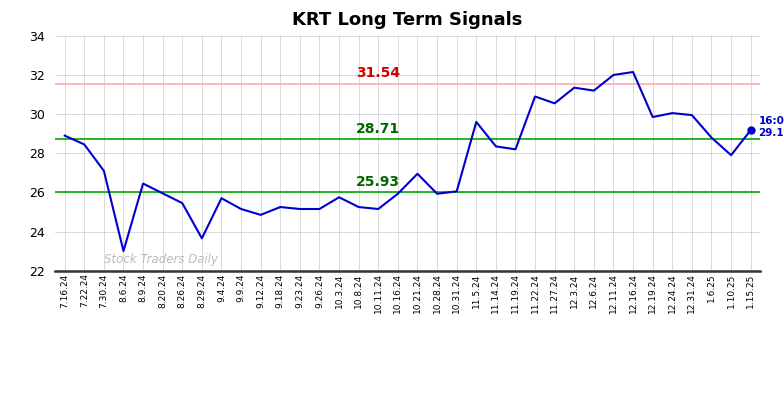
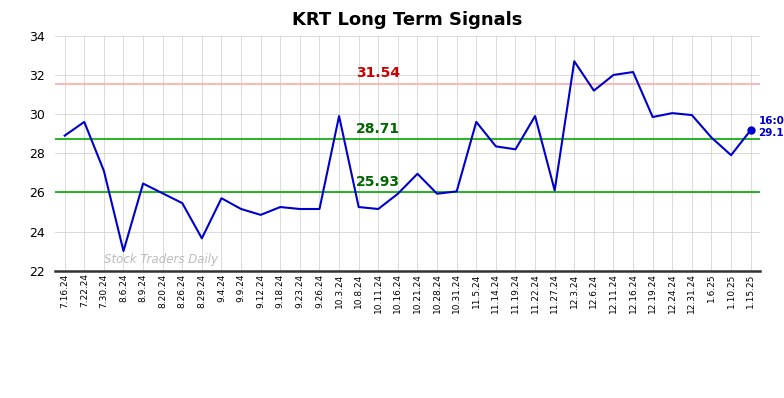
7.22.24: 28.4 -> 29.6
10.3.24: 25.8 -> 29.9
11.22.24: 30.9 -> 29.9
11.27.24: 30.6 -> 26.1
12.3.24: 31.4 -> 32.7
